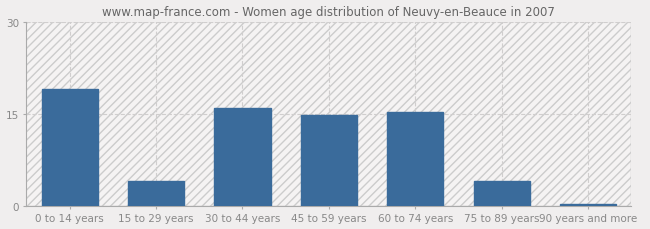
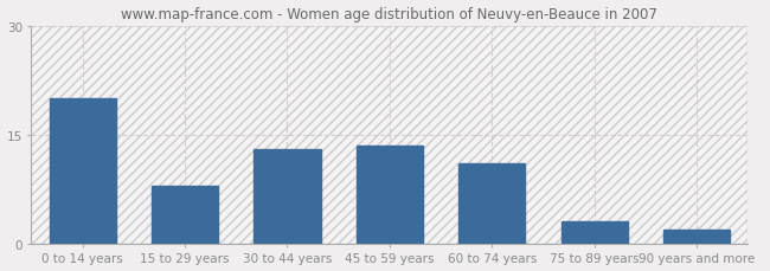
0 to 14 years: 19.0 -> 20.0
15 to 29 years: 4.0 -> 8.0
30 to 44 years: 16.0 -> 13.0
45 to 59 years: 14.7 -> 13.4
60 to 74 years: 15.3 -> 11.0
75 to 89 years: 4.0 -> 3.0
90 years and more: 0.3 -> 2.0
